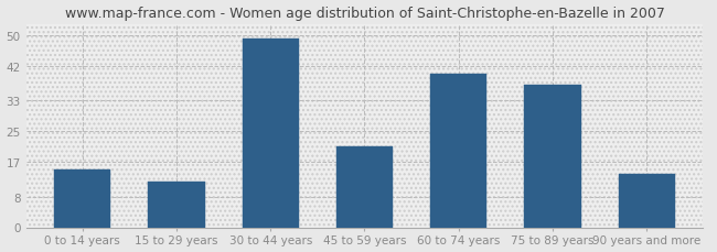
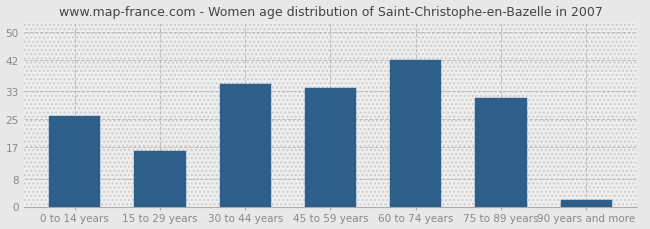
0 to 14 years: 15 -> 26
15 to 29 years: 12 -> 16
30 to 44 years: 49 -> 35
45 to 59 years: 21 -> 34
60 to 74 years: 40 -> 42
75 to 89 years: 37 -> 31
90 years and more: 14 -> 2
